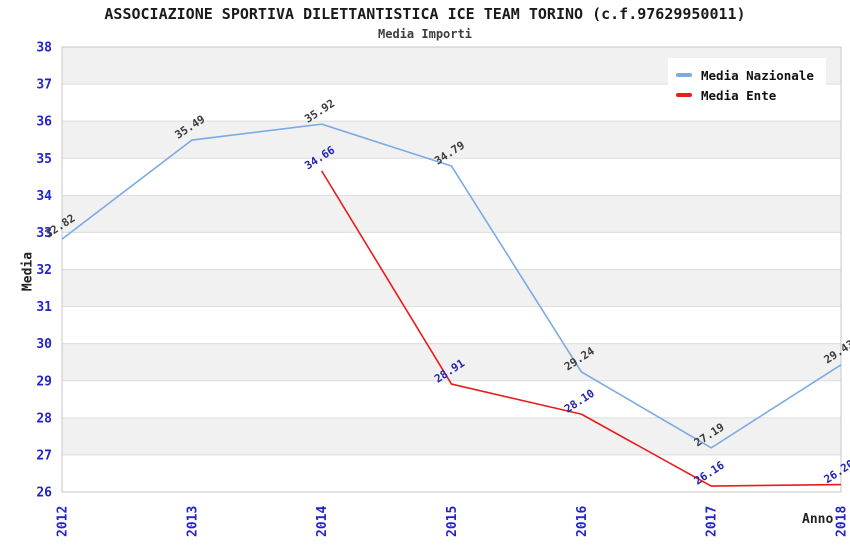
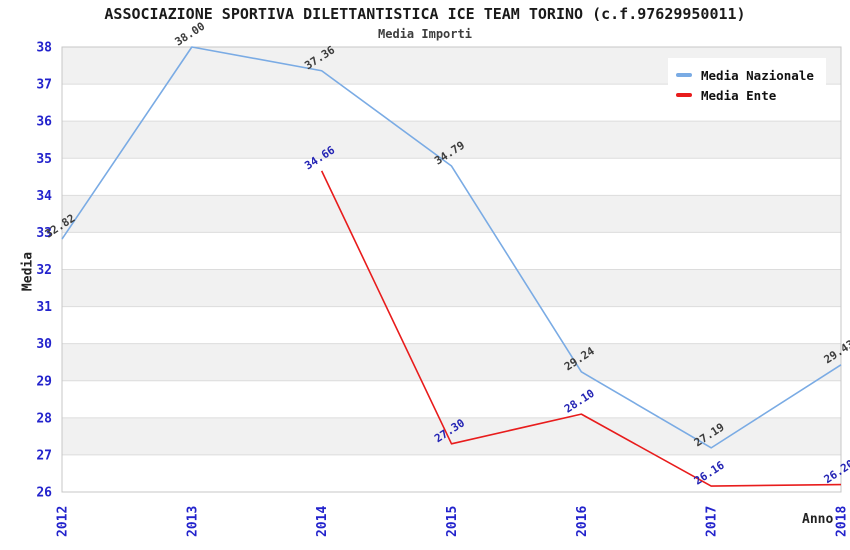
Media Nazionale/2013: 35.49 -> 38.00
Media Nazionale/2014: 35.92 -> 37.36
Media Ente/2015: 28.91 -> 27.30
